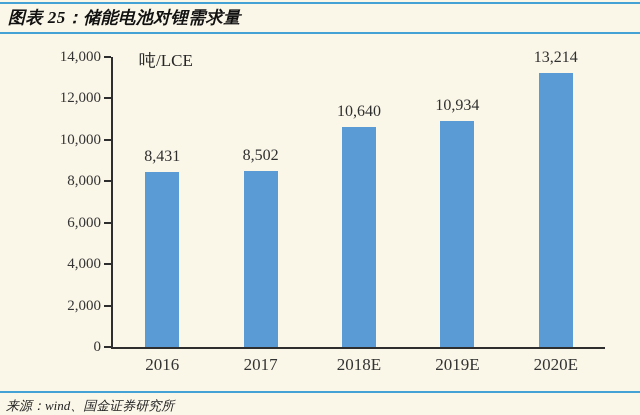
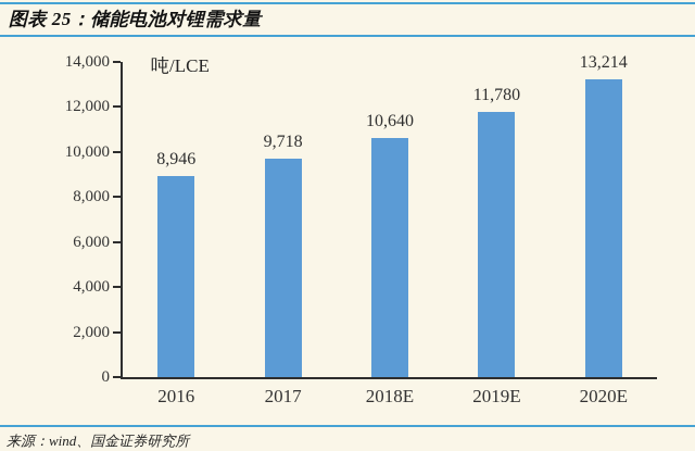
2016: 8,431 -> 8,946
2017: 8,502 -> 9,718
2019E: 10,934 -> 11,780
